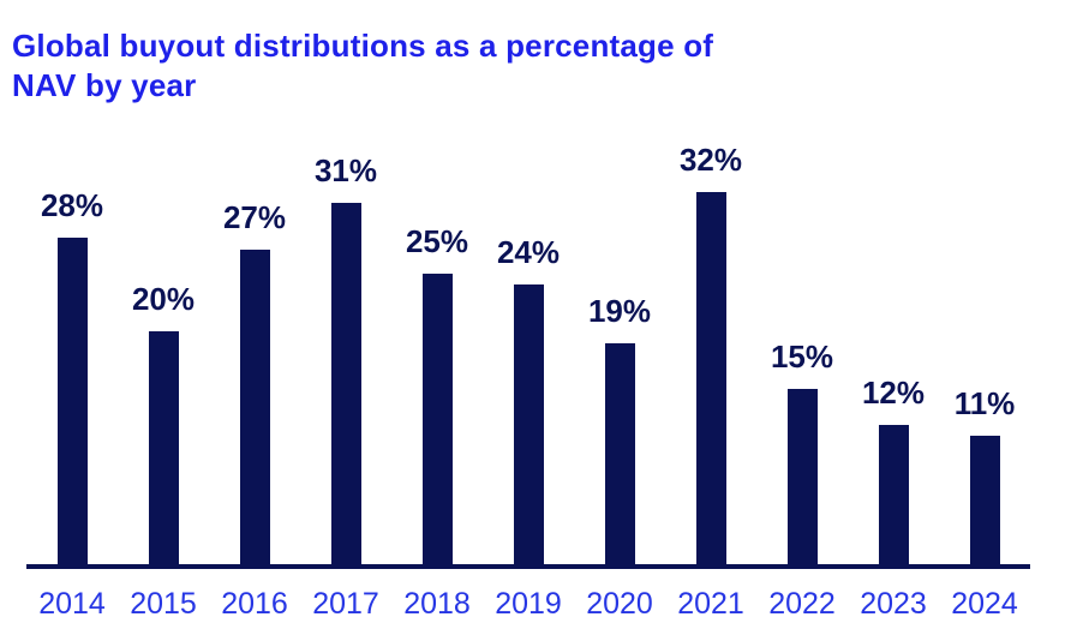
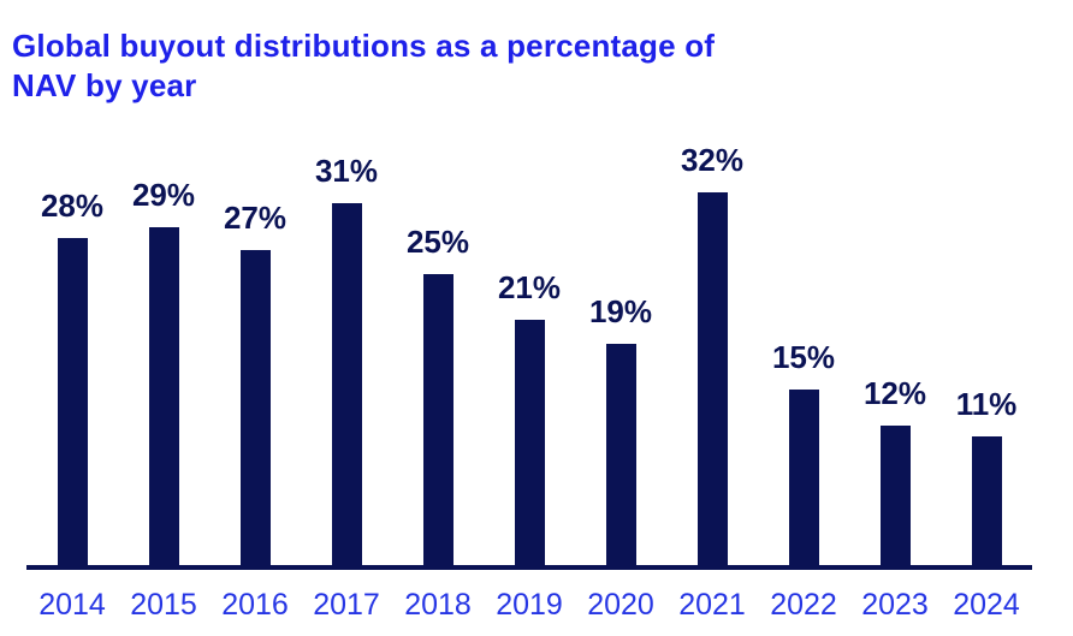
2015: 20% -> 29%
2019: 24% -> 21%
